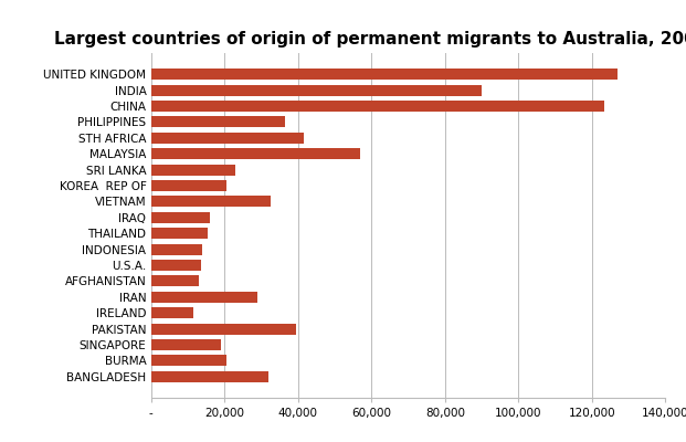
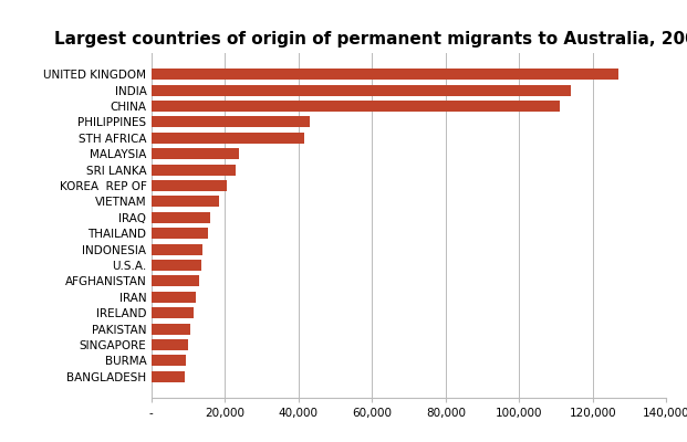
INDIA: 90,000 -> 114,000
CHINA: 123,500 -> 111,000
PHILIPPINES: 36,500 -> 43,000
MALAYSIA: 57,000 -> 24,000
VIETNAM: 32,500 -> 18,500
IRAN: 29,000 -> 12,000
PAKISTAN: 39,500 -> 10,500
SINGAPORE: 19,000 -> 10,000
BURMA: 20,500 -> 9,500
BANGLADESH: 32,000 -> 9,000
